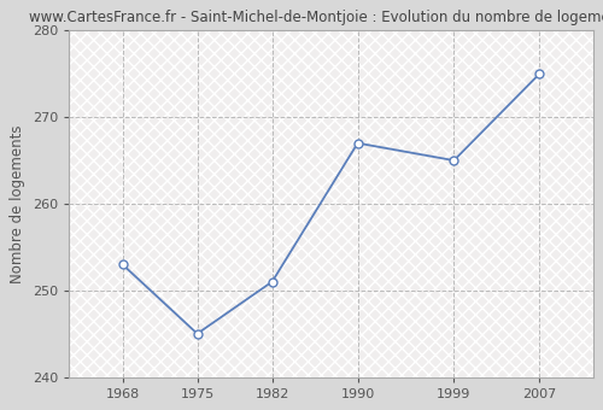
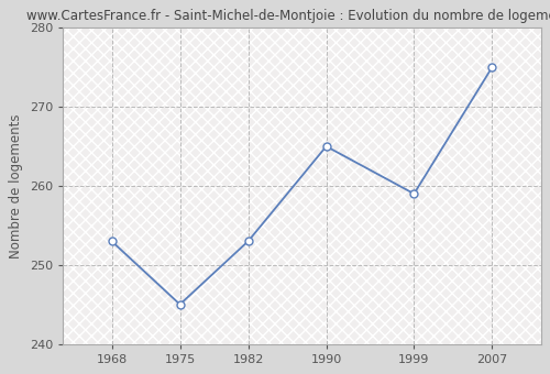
1982: 251 -> 253
1990: 267 -> 265
1999: 265 -> 259
